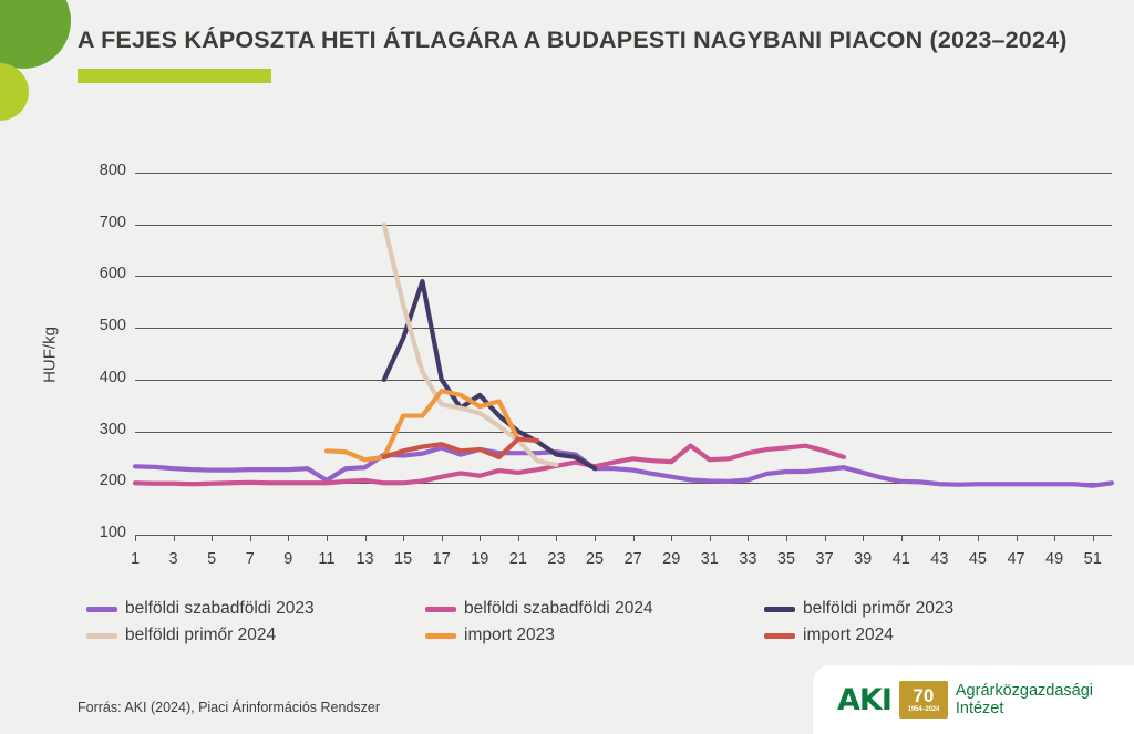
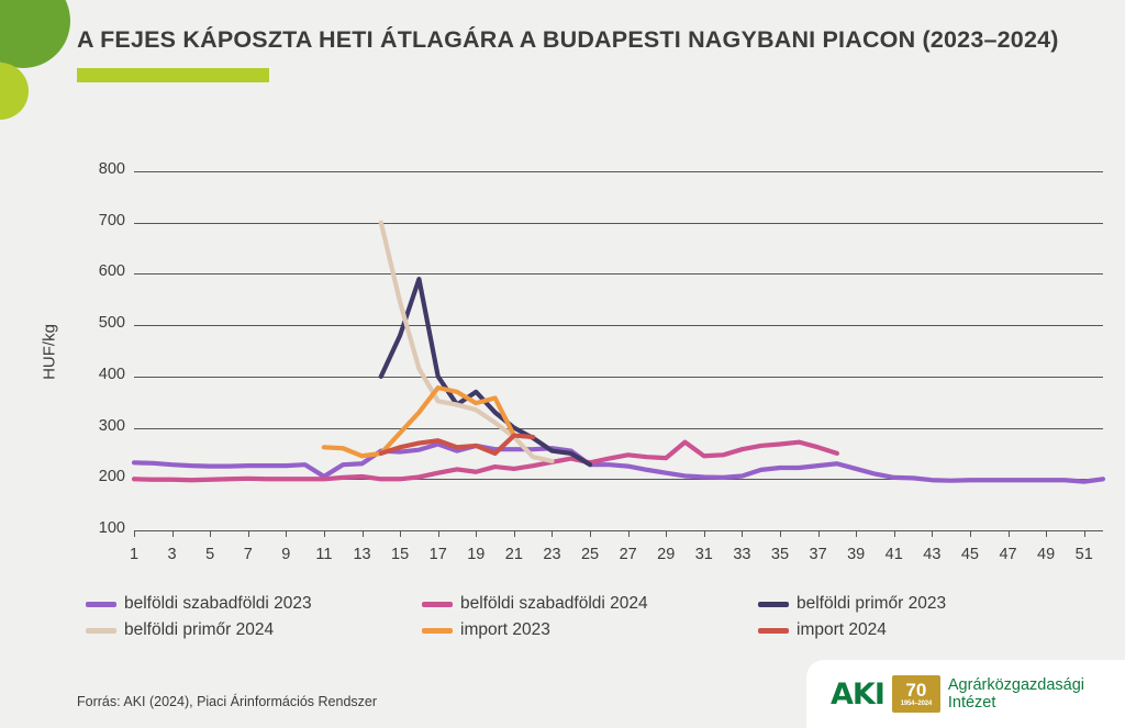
import 2023/15: 330 -> 290
